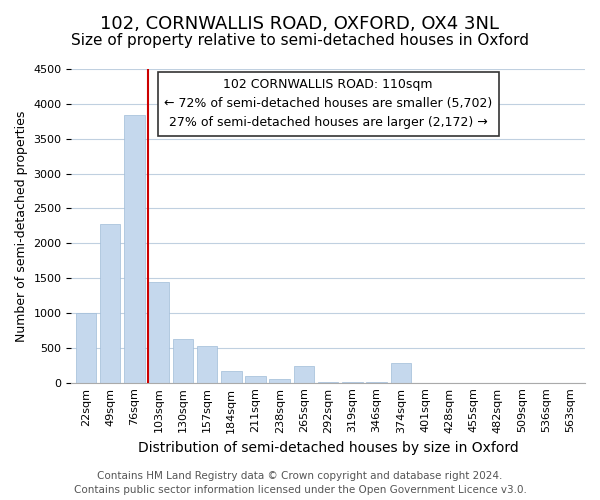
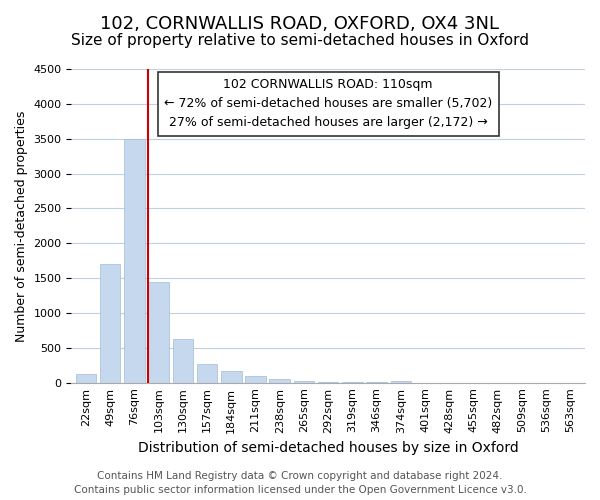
22sqm: 1000 -> 130
49sqm: 2280 -> 1700
76sqm: 3840 -> 3500
157sqm: 520 -> 270
265sqm: 240 -> 30
374sqm: 280 -> 30
